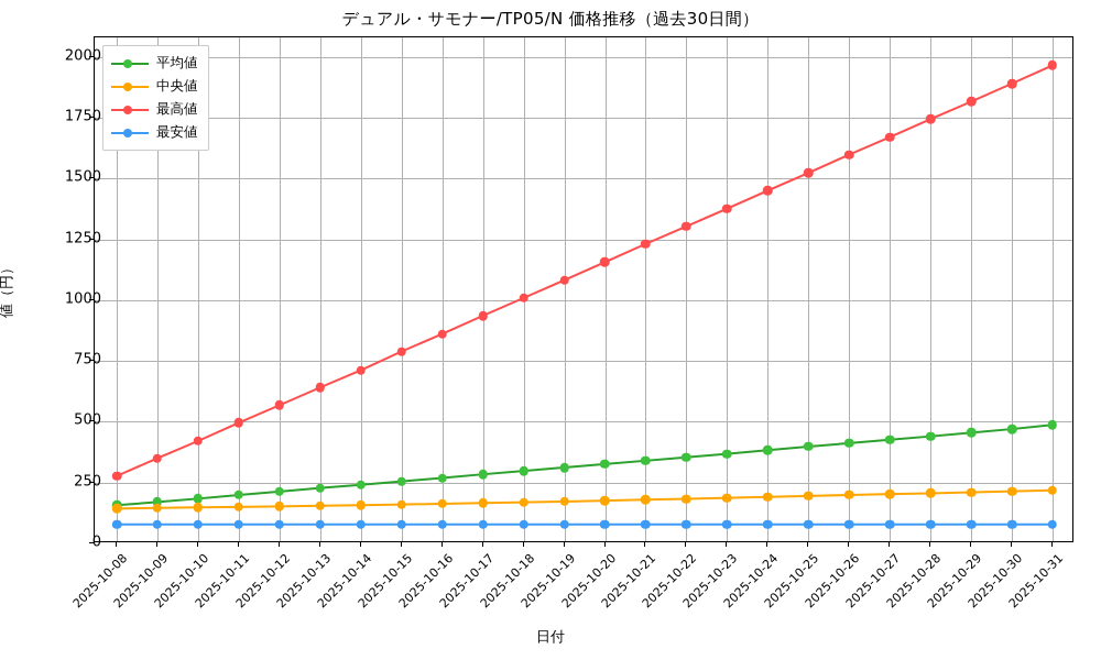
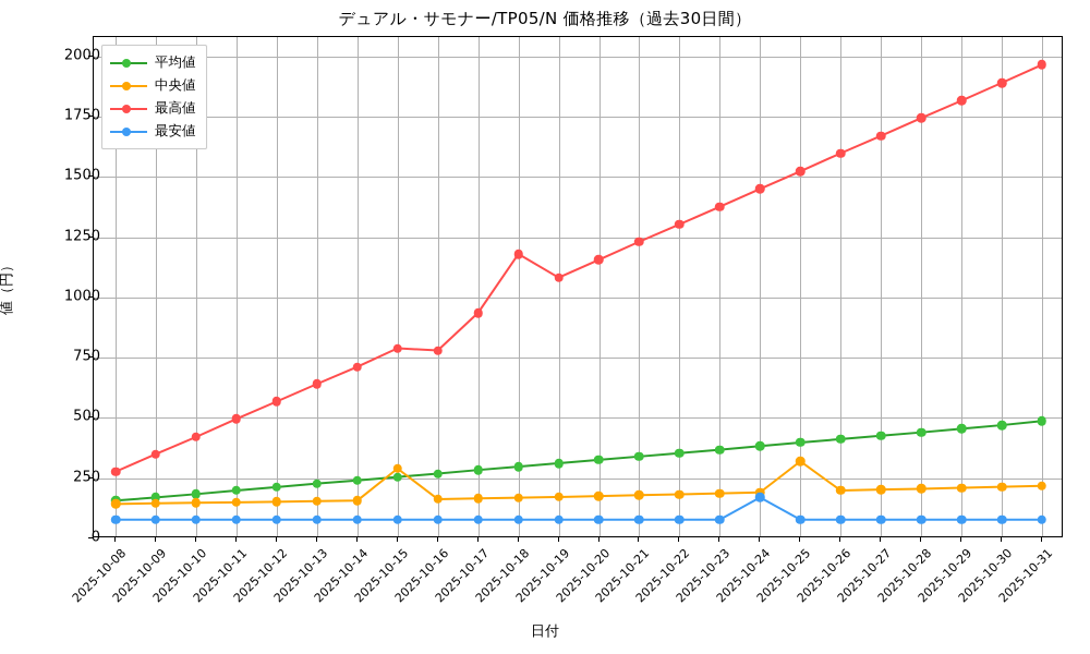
中央値/2025-10-15: 160 -> 290
最高値/2025-10-16: 860 -> 780
最高値/2025-10-18: 1010 -> 1180
最安値/2025-10-24: 80 -> 170
中央値/2025-10-25: 200 -> 320
